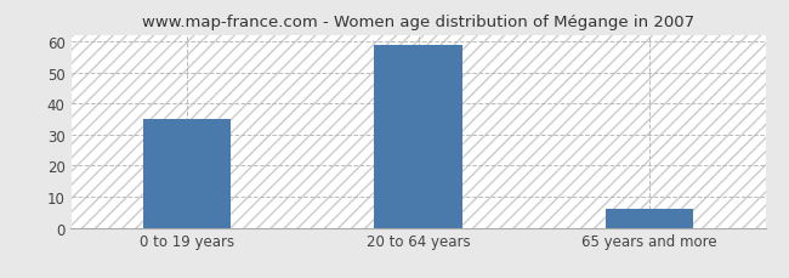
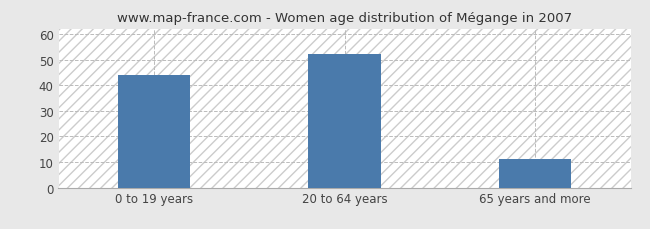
0 to 19 years: 35 -> 44
20 to 64 years: 59 -> 52
65 years and more: 6 -> 11
